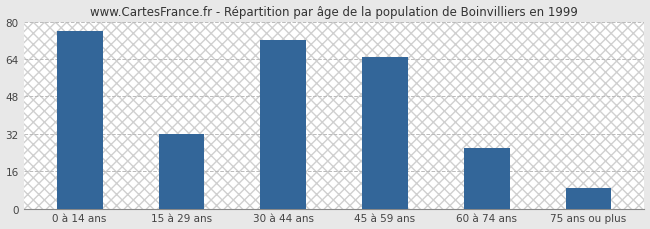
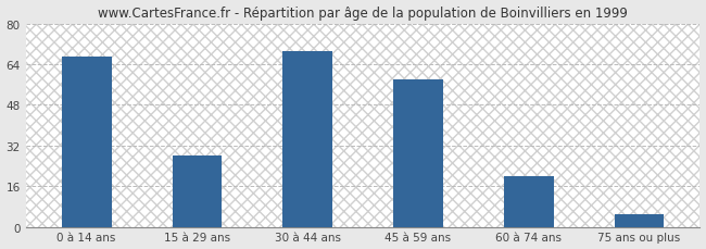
0 à 14 ans: 76 -> 67
15 à 29 ans: 32 -> 28
30 à 44 ans: 72 -> 69
45 à 59 ans: 65 -> 58
60 à 74 ans: 26 -> 20
75 ans ou plus: 9 -> 5
